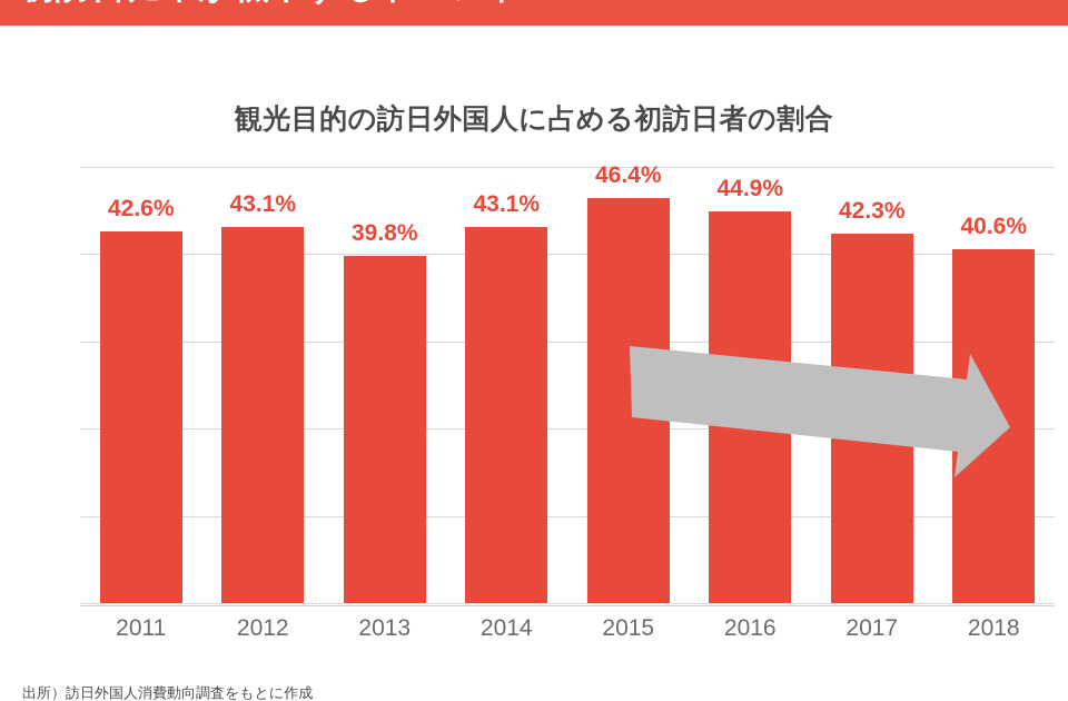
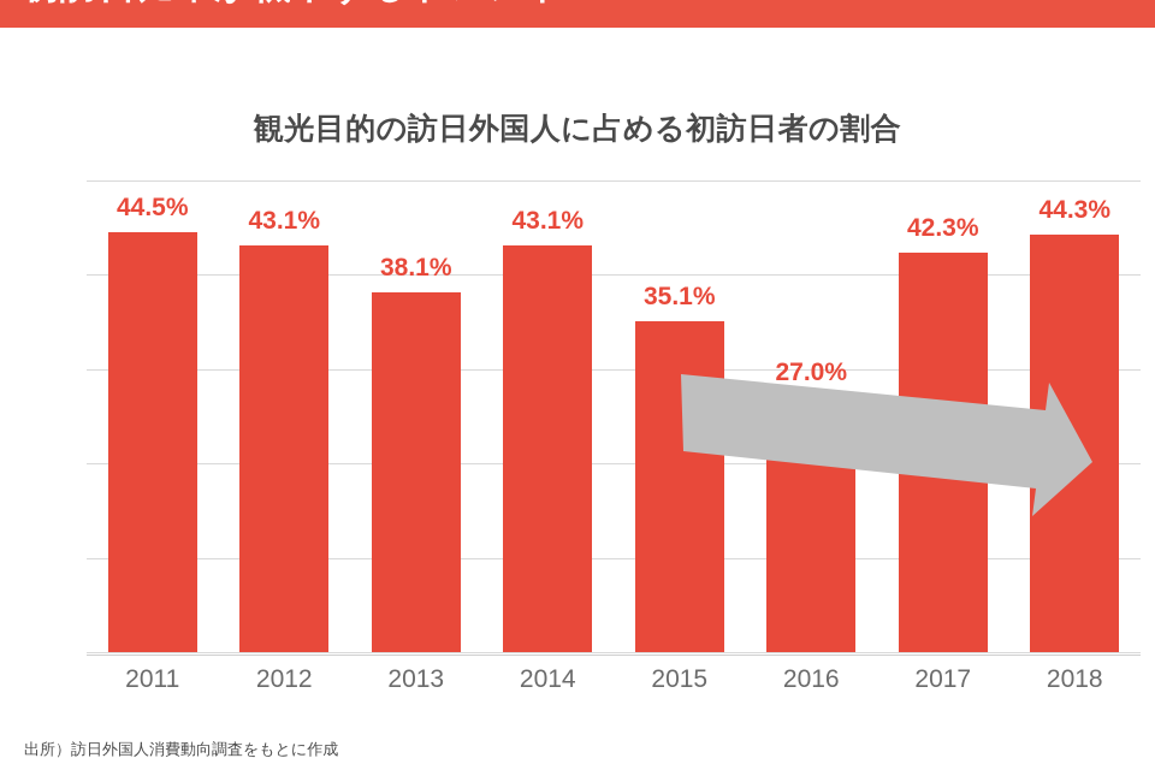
2011: 42.6% -> 44.5%
2013: 39.8% -> 38.1%
2015: 46.4% -> 35.1%
2016: 44.9% -> 27.0%
2018: 40.6% -> 44.3%
